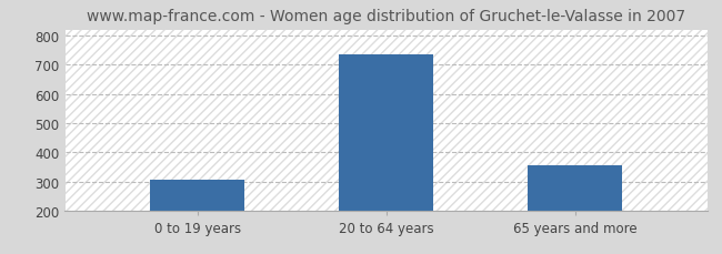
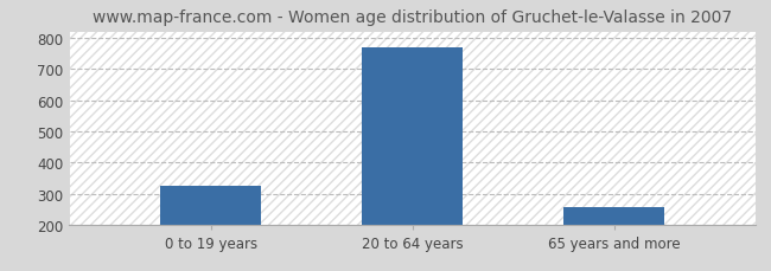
0 to 19 years: 305 -> 325
20 to 64 years: 735 -> 770
65 years and more: 355 -> 255
